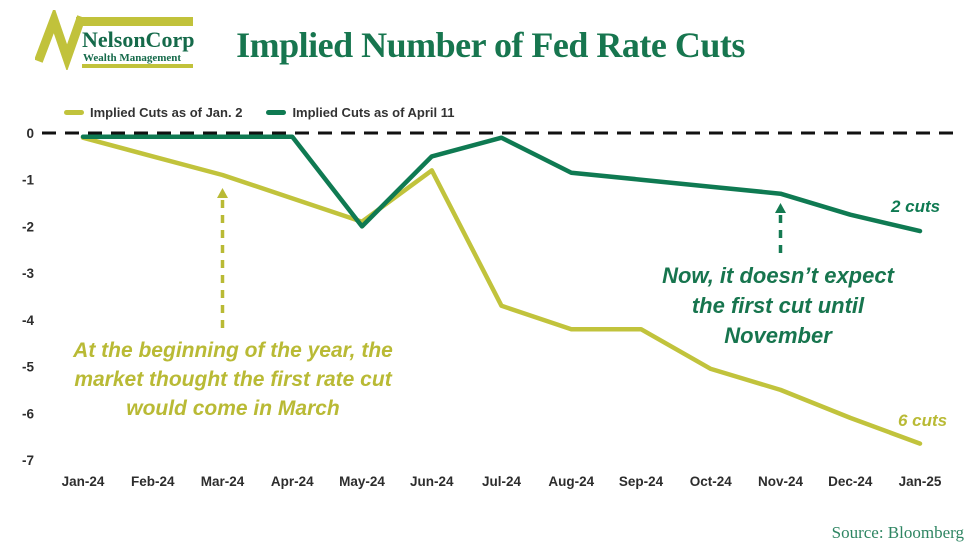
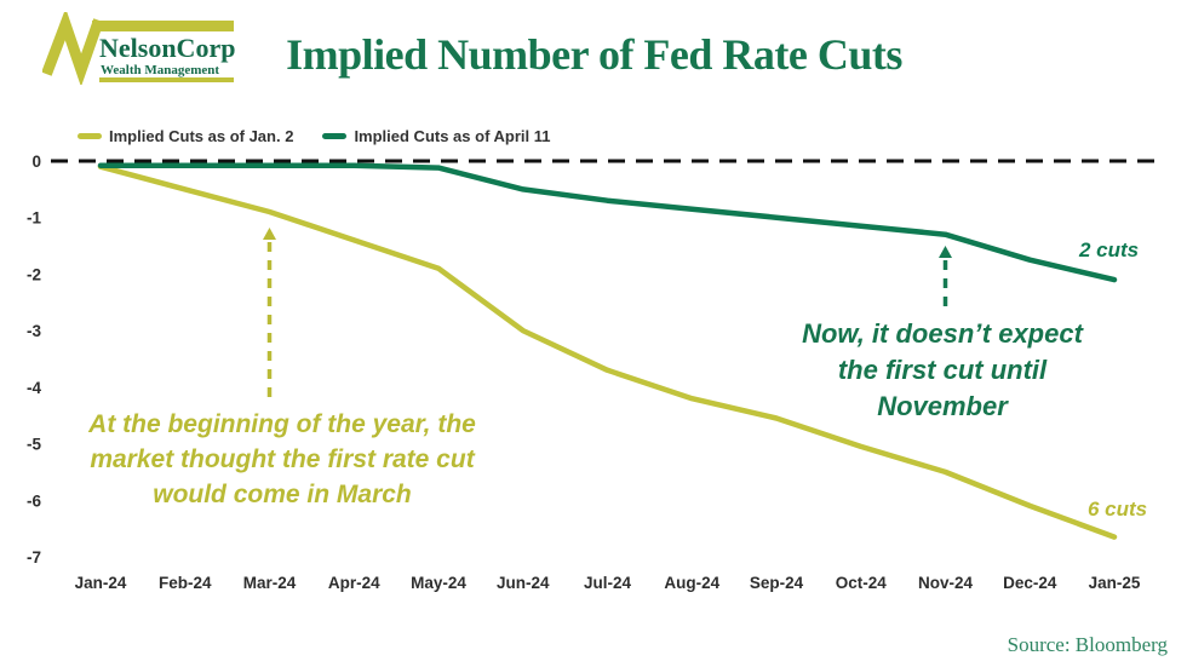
Implied Cuts as of April 11/May-24: -2.0 -> -0.1
Implied Cuts as of Jan. 2/Jun-24: -0.8 -> -3.0
Implied Cuts as of April 11/Jul-24: -0.1 -> -0.7
Implied Cuts as of Jan. 2/Sep-24: -4.2 -> -4.5
